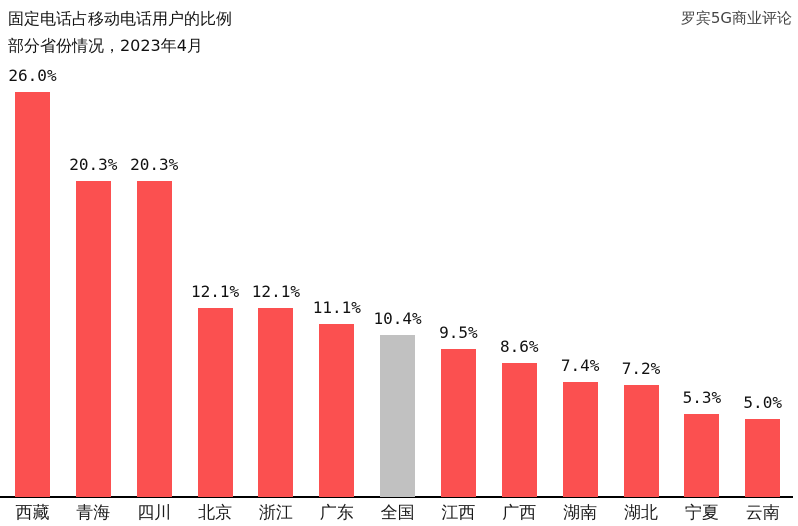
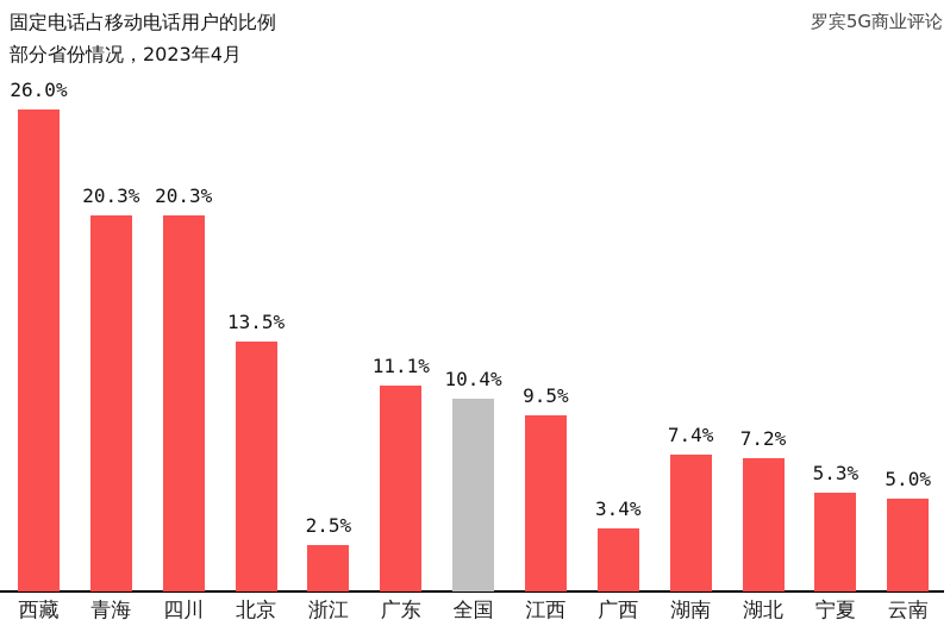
北京: 12.1% -> 13.5%
浙江: 12.1% -> 2.5%
广西: 8.6% -> 3.4%
